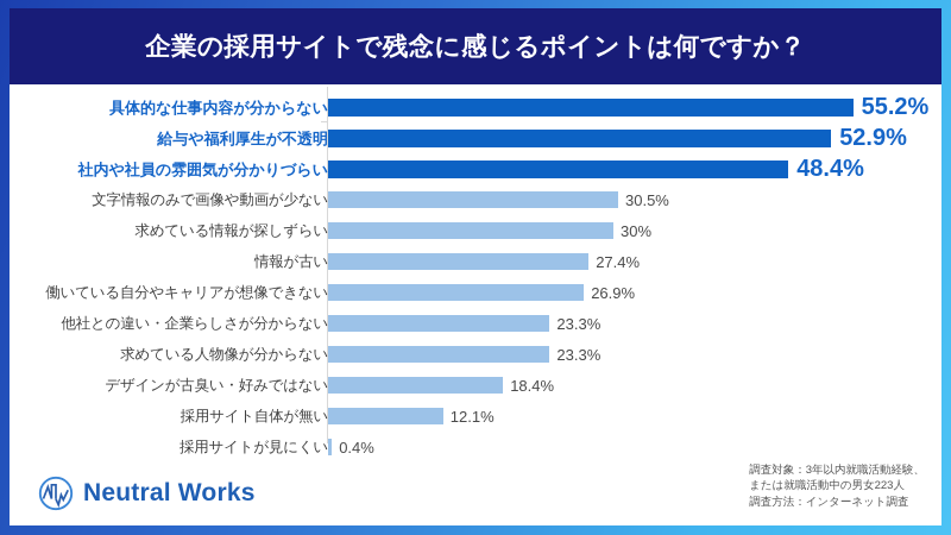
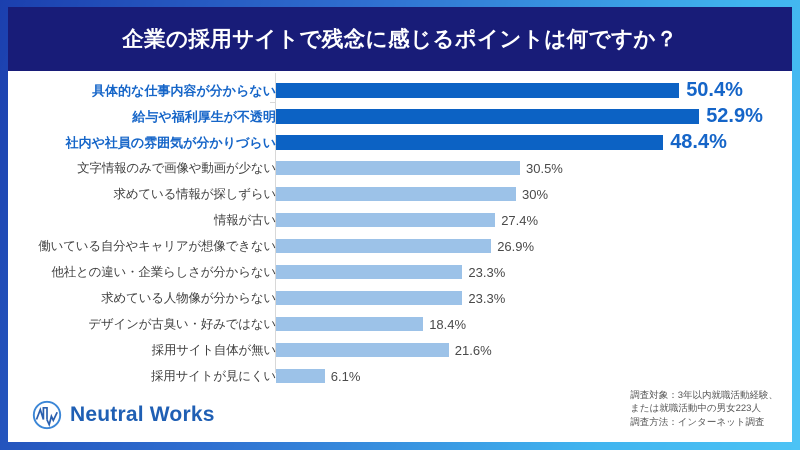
具体的な仕事内容が分からない: 55.2% -> 50.4%
採用サイト自体が無い: 12.1% -> 21.6%
採用サイトが見にくい: 0.4% -> 6.1%
